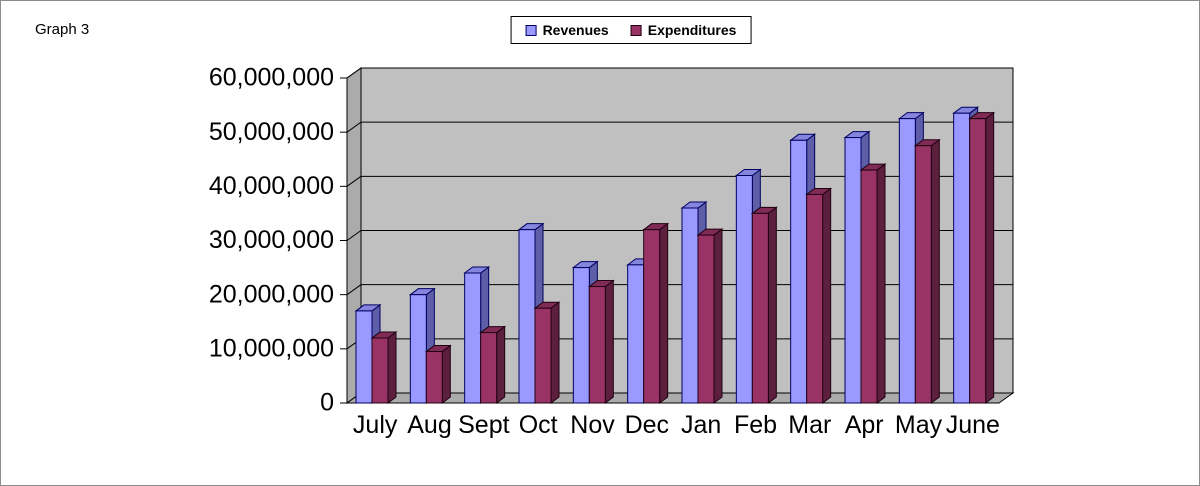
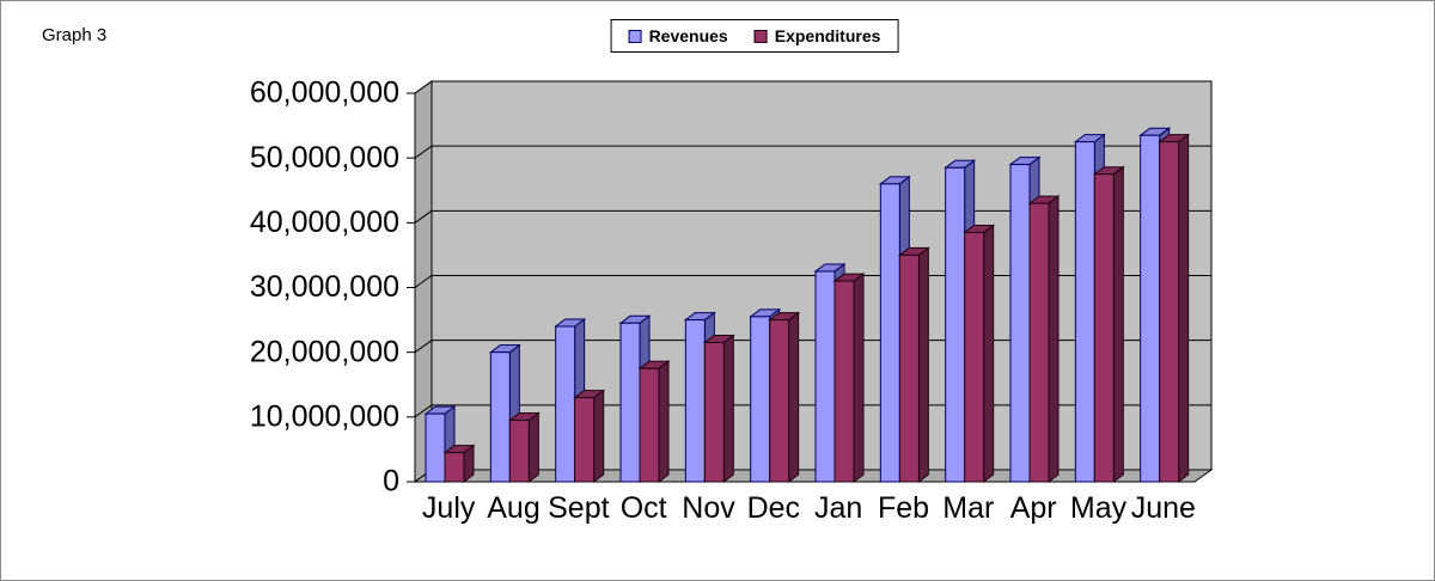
Revenues/July: 17000000 -> 10000000
Expenditures/July: 12000000 -> 4000000
Revenues/Oct: 32000000 -> 24000000
Expenditures/Dec: 32000000 -> 25000000
Revenues/Jan: 36000000 -> 32000000
Revenues/Feb: 42000000 -> 46000000
